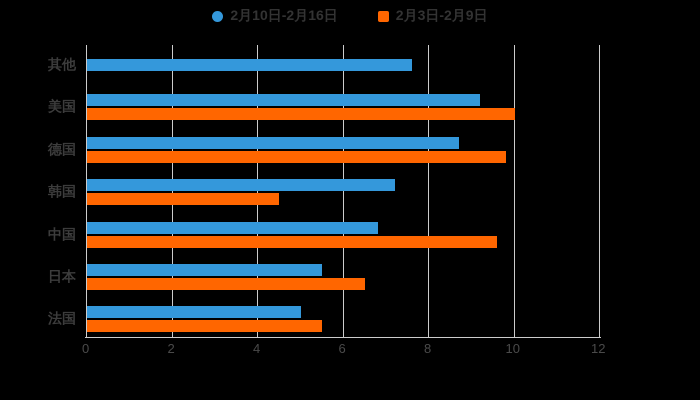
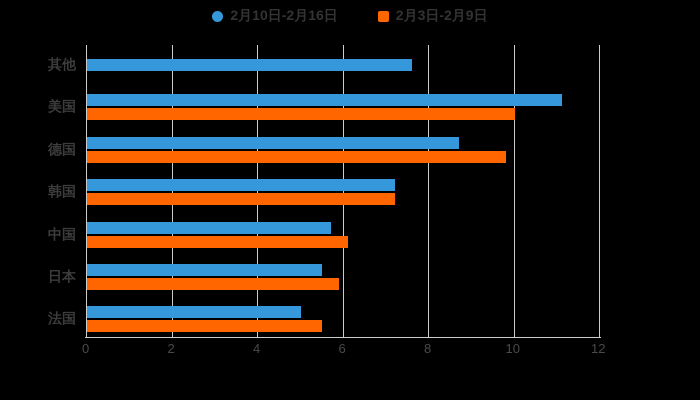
2月10日-2月16日/美国: 9.2 -> 11.1
2月3日-2月9日/韩国: 4.5 -> 7.2
2月10日-2月16日/中国: 6.8 -> 5.7
2月3日-2月9日/中国: 9.6 -> 6.1
2月3日-2月9日/日本: 6.5 -> 5.9
